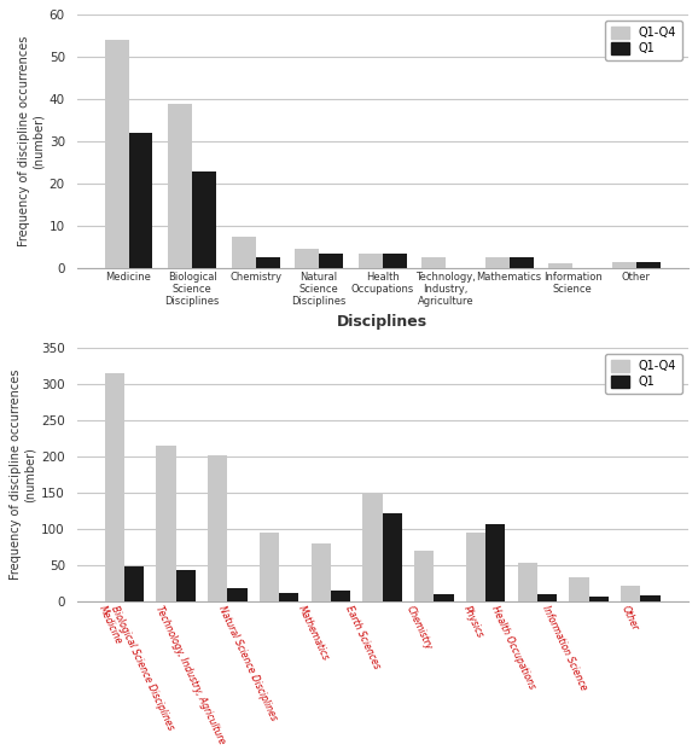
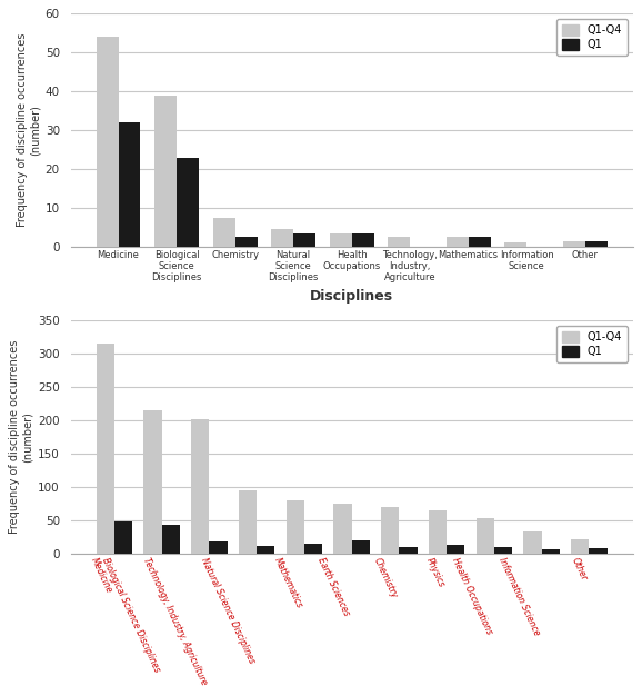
Q1-Q4/Earth Sciences: 150 -> 75
Q1/Earth Sciences: 122 -> 19
Q1-Q4/Physics: 94 -> 64
Q1/Physics: 106 -> 12
